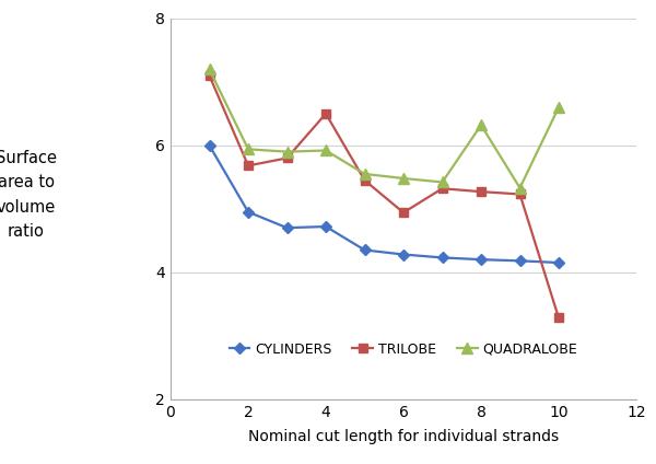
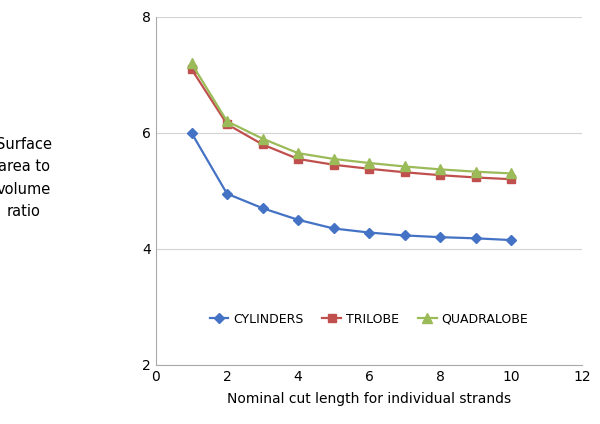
TRILOBE/2: 5.68 -> 6.15
QUADRALOBE/2: 5.94 -> 6.20
CYLINDERS/4: 4.72 -> 4.50
TRILOBE/4: 6.50 -> 5.55
QUADRALOBE/4: 5.92 -> 5.65
TRILOBE/6: 4.94 -> 5.38
QUADRALOBE/8: 6.32 -> 5.37
TRILOBE/10: 3.28 -> 5.20
QUADRALOBE/10: 6.60 -> 5.30
